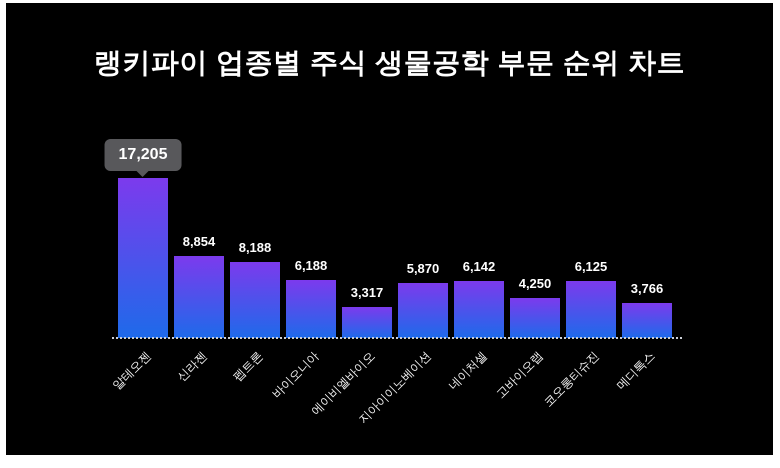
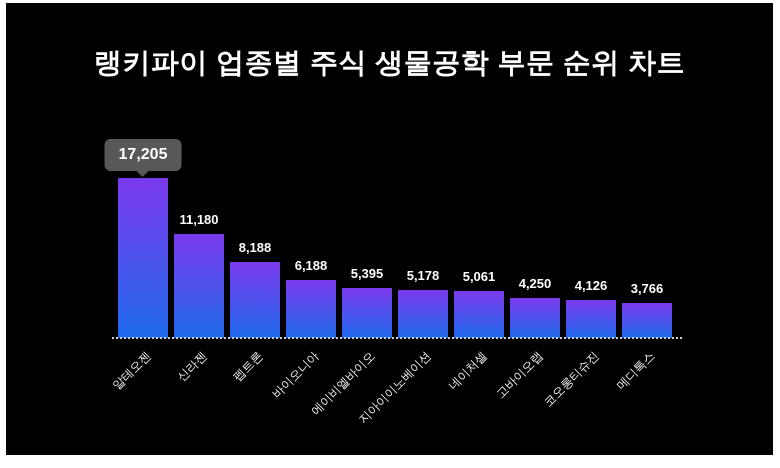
신라젠: 8,854 -> 11,180
에이비엘바이오: 3,317 -> 5,395
지아이이노베이션: 5,870 -> 5,178
네이처셀: 6,142 -> 5,061
코오롱티슈진: 6,125 -> 4,126
